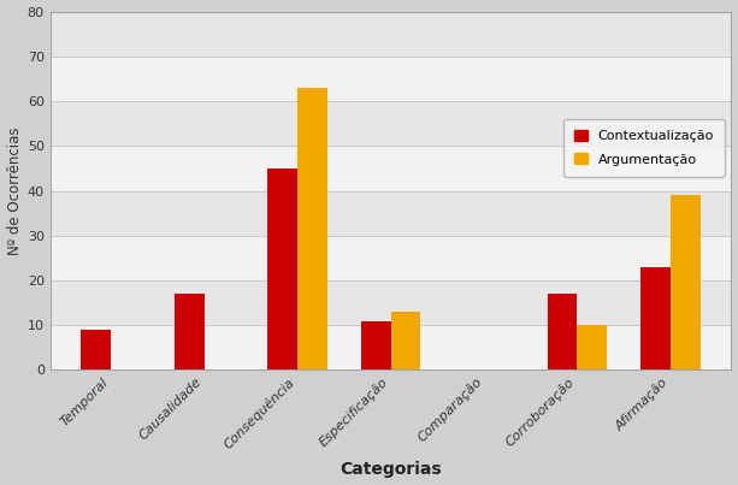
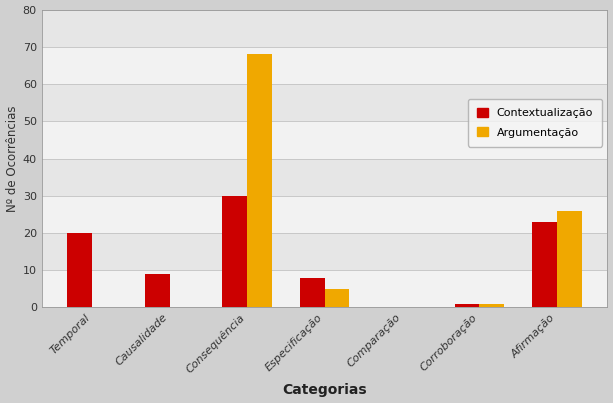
Contextualização/Temporal: 9 -> 20
Contextualização/Causalidade: 17 -> 9
Contextualização/Consequência: 45 -> 30
Argumentação/Consequência: 63 -> 68
Contextualização/Especificação: 11 -> 8
Argumentação/Especificação: 13 -> 5
Contextualização/Corroboração: 17 -> 1
Argumentação/Corroboração: 10 -> 1
Argumentação/Afirmação: 39 -> 26
